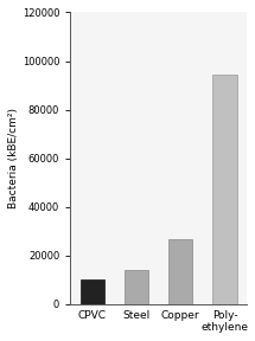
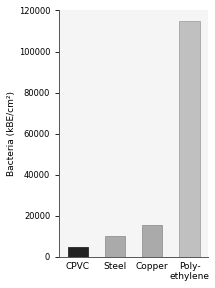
CPVC: 10000 -> 5000
Steel: 14000 -> 10000
Copper: 26500 -> 15500
Poly- ethylene: 94500 -> 115000
